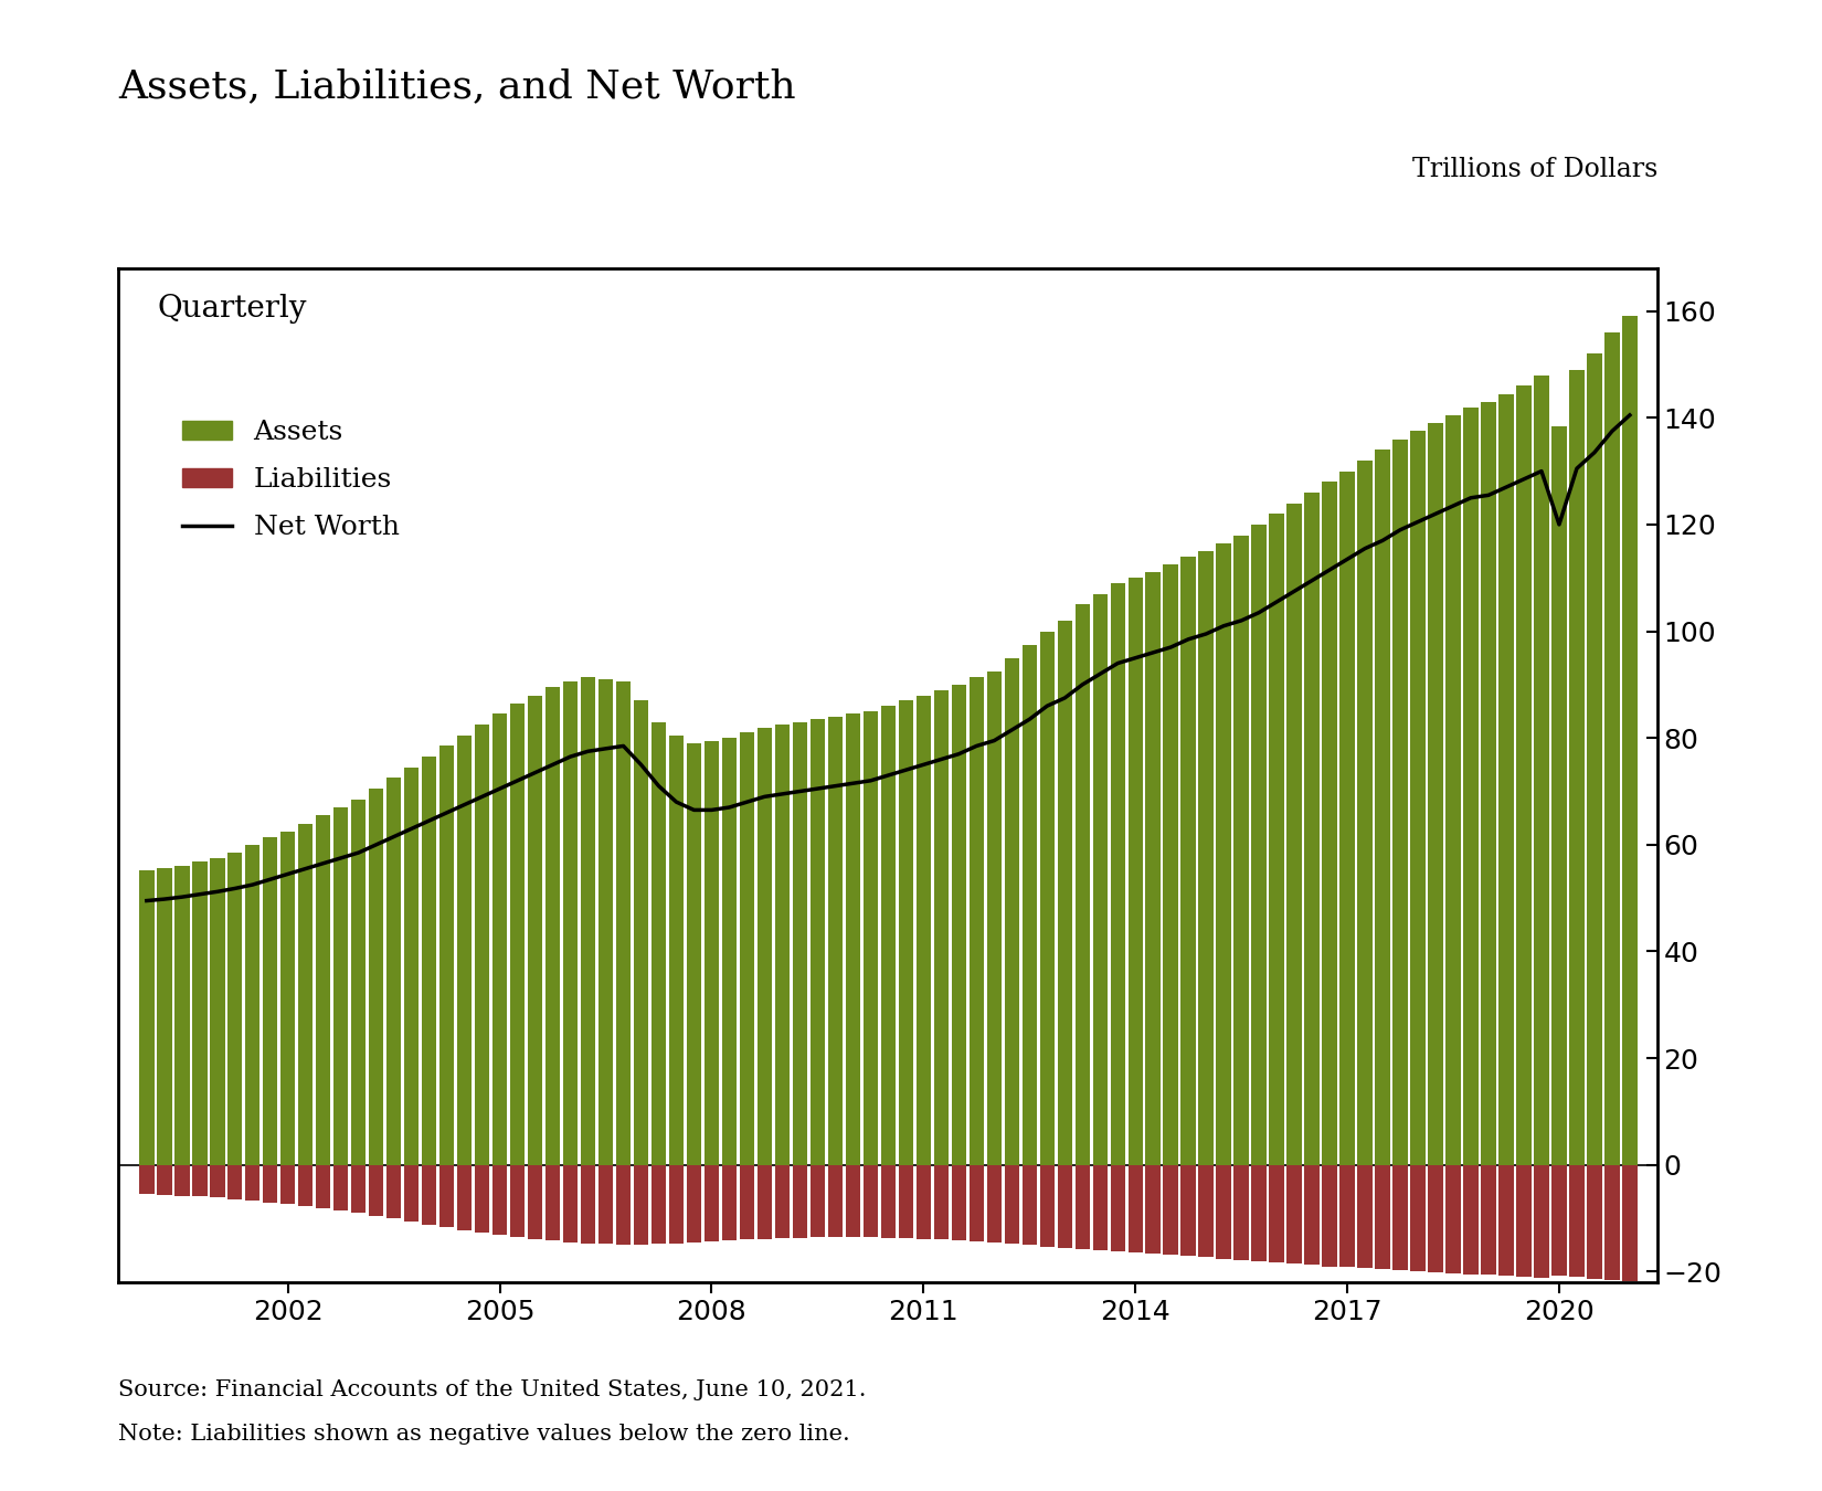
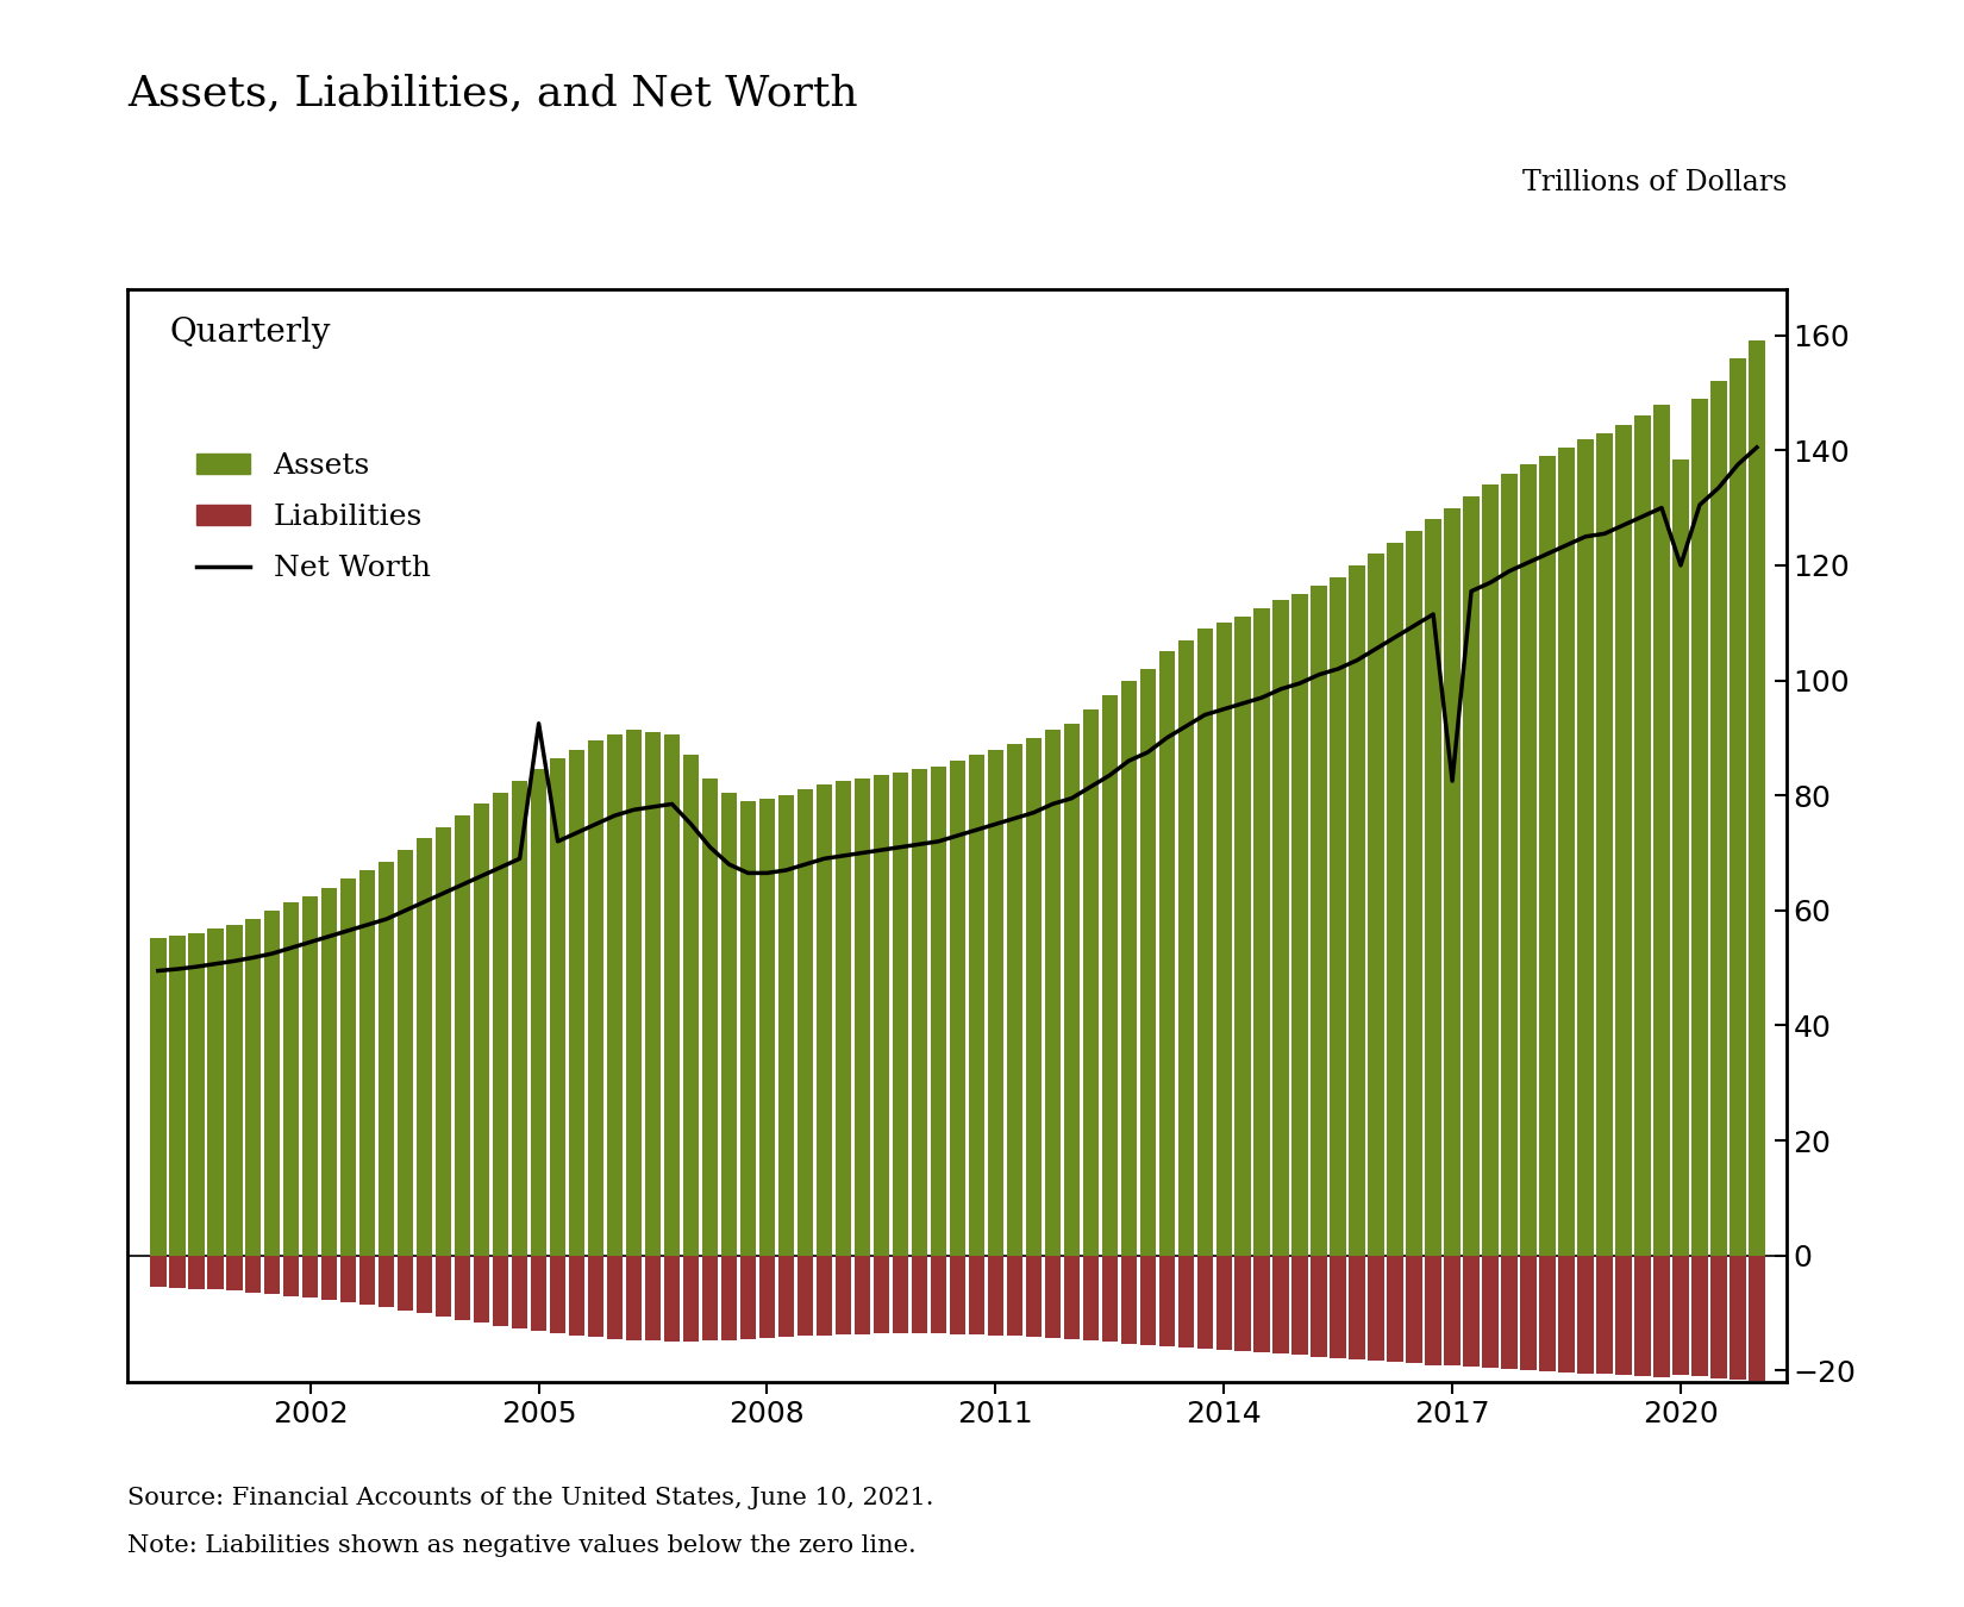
Net Worth/2005: 70.5 -> 92.5
Net Worth/2017: 113.5 -> 82.5
